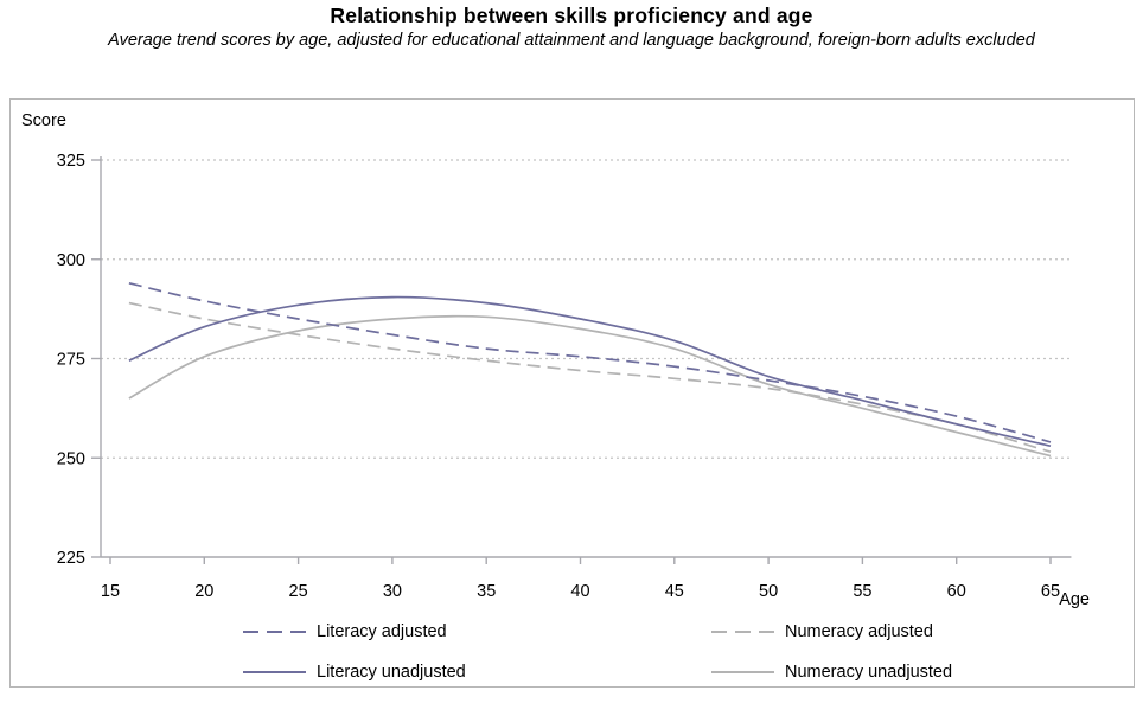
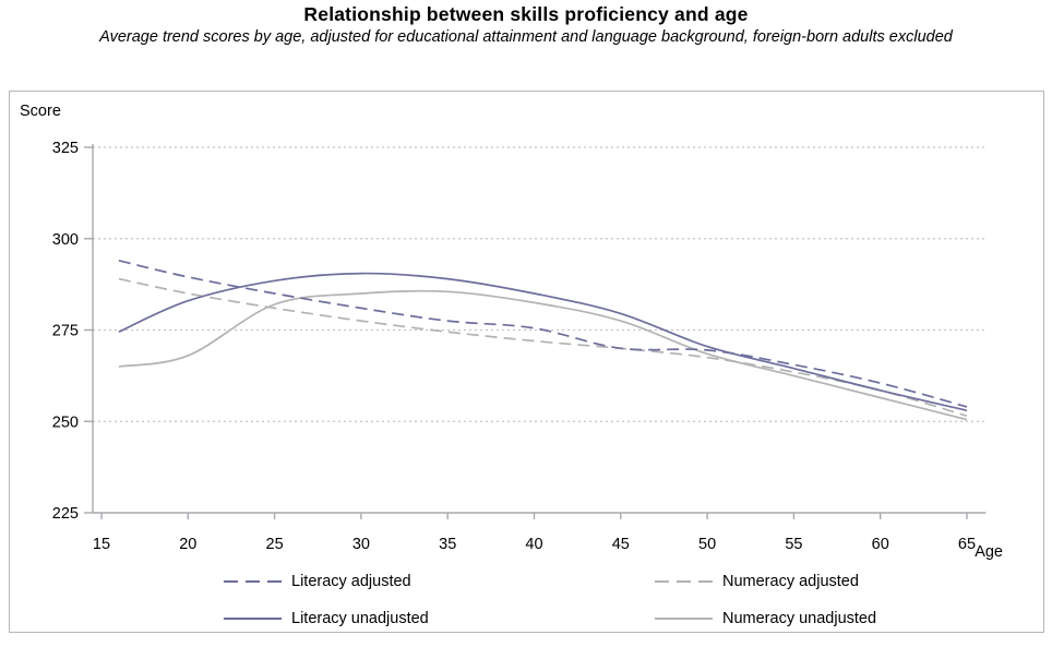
Numeracy unadjusted/20: 276 -> 268
Literacy adjusted/45: 273 -> 270
